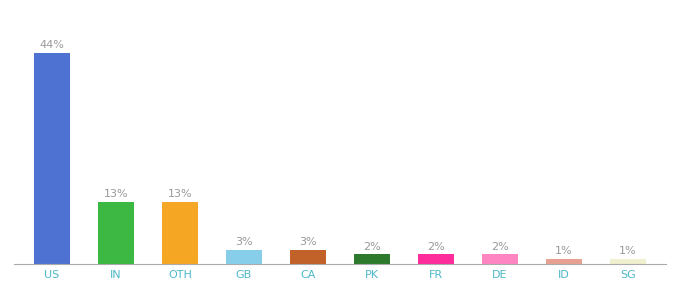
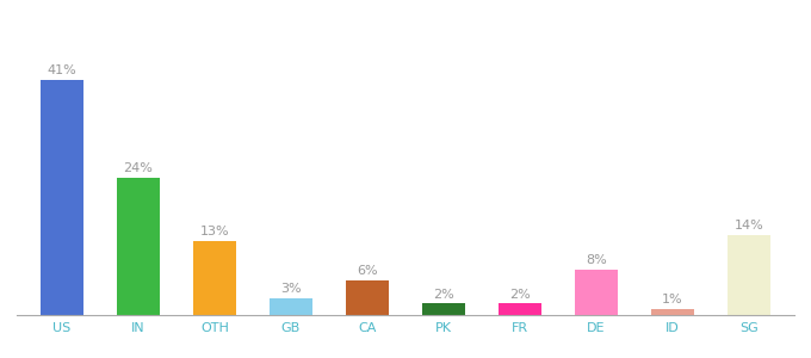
US: 44% -> 41%
IN: 13% -> 24%
CA: 3% -> 6%
DE: 2% -> 8%
SG: 1% -> 14%
